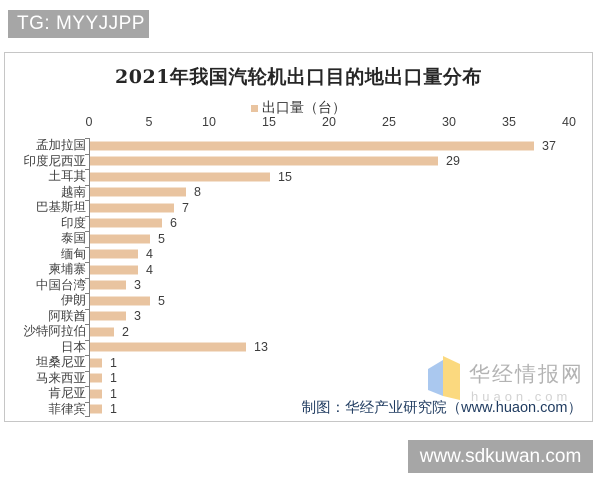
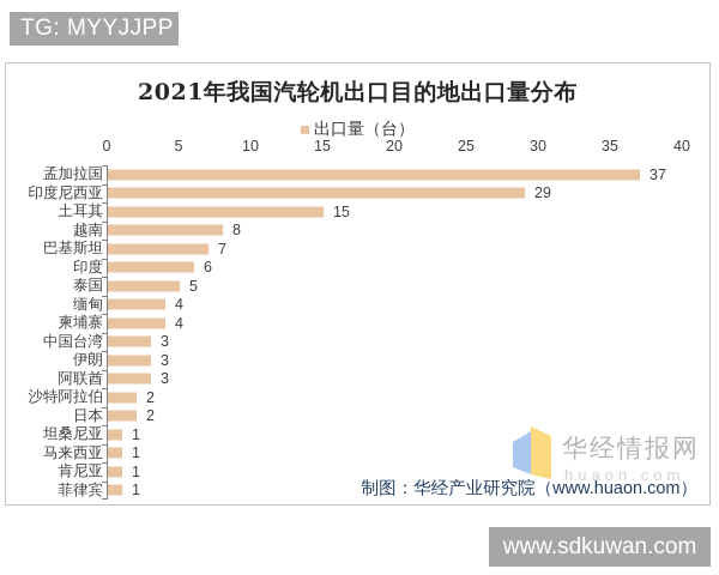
伊朗: 5 -> 3
日本: 13 -> 2
